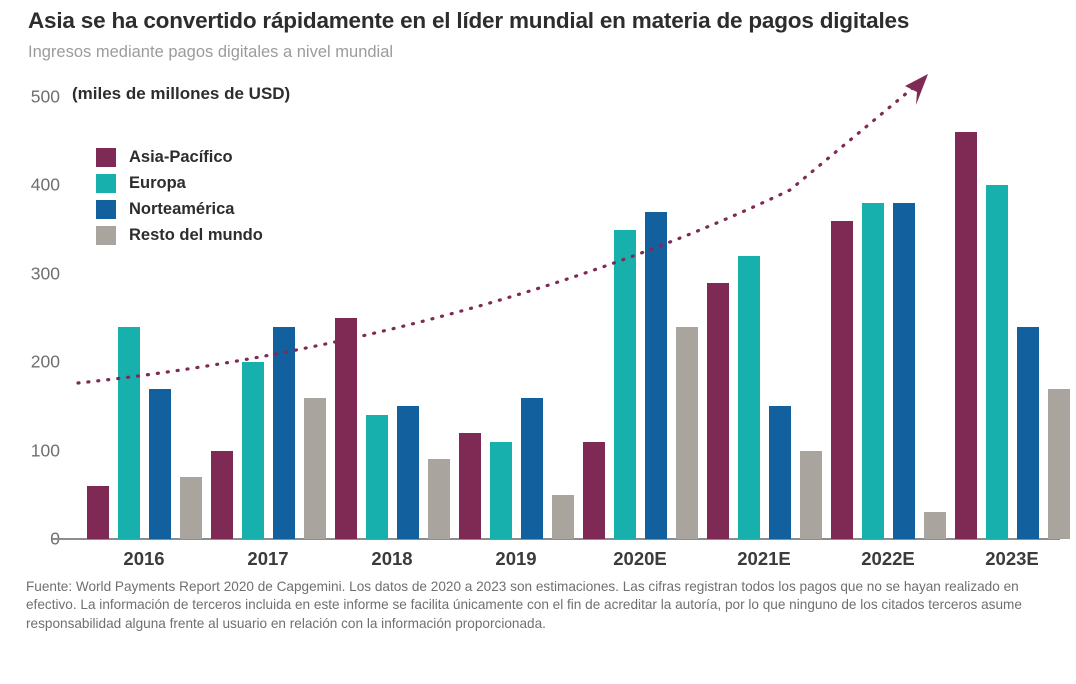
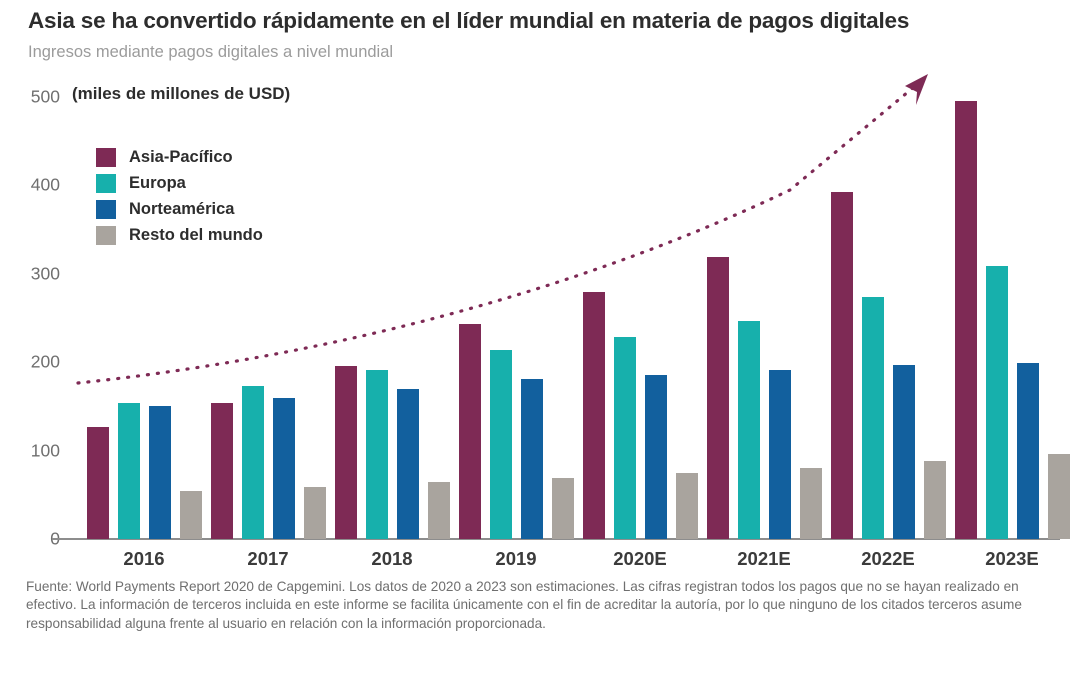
Asia-Pacífico/2016: 60 -> 130
Europa/2016: 240 -> 150
Norteamérica/2016: 170 -> 150
Resto del mundo/2016: 70 -> 50
Asia-Pacífico/2017: 100 -> 150
Europa/2017: 200 -> 170
Norteamérica/2017: 240 -> 160
Resto del mundo/2017: 160 -> 60
Asia-Pacífico/2018: 250 -> 200
Europa/2018: 140 -> 190
Norteamérica/2018: 150 -> 170
Resto del mundo/2018: 90 -> 60
Asia-Pacífico/2019: 120 -> 240
Europa/2019: 110 -> 210
Norteamérica/2019: 160 -> 180
Resto del mundo/2019: 50 -> 70
Asia-Pacífico/2020E: 110 -> 280
Europa/2020E: 350 -> 230
Norteamérica/2020E: 370 -> 190
Resto del mundo/2020E: 240 -> 80
Asia-Pacífico/2021E: 290 -> 320
Europa/2021E: 320 -> 250
Norteamérica/2021E: 150 -> 190
Resto del mundo/2021E: 100 -> 80
Asia-Pacífico/2022E: 360 -> 390
Europa/2022E: 380 -> 270
Norteamérica/2022E: 380 -> 200
Resto del mundo/2022E: 30 -> 90
Asia-Pacífico/2023E: 460 -> 500
Europa/2023E: 400 -> 310
Norteamérica/2023E: 240 -> 200
Resto del mundo/2023E: 170 -> 100
